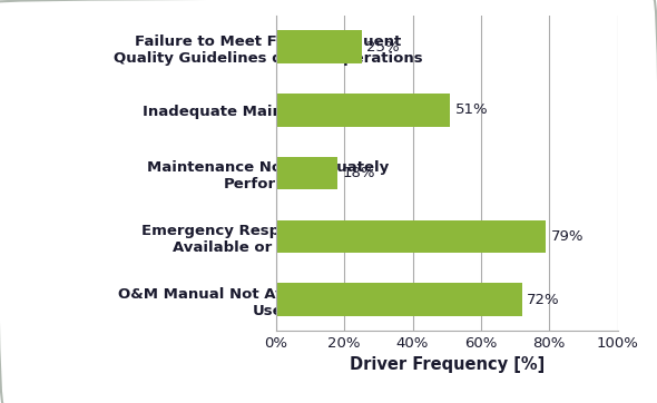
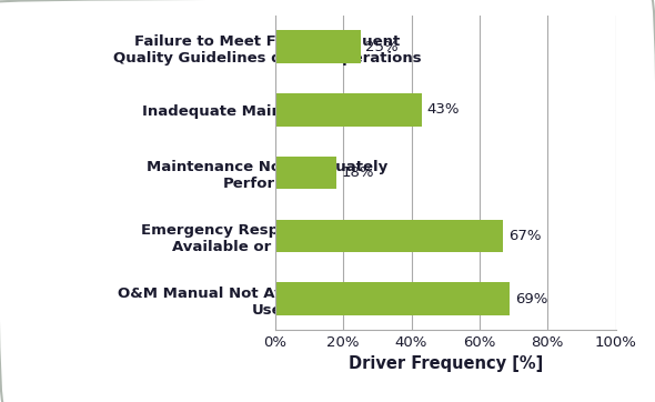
Inadequate Maintenance Logs: 51% -> 43%
Emergency Response Plan Not Available or Not in Use: 79% -> 67%
O&M Manual Not Available or Not in Use: 72% -> 69%
